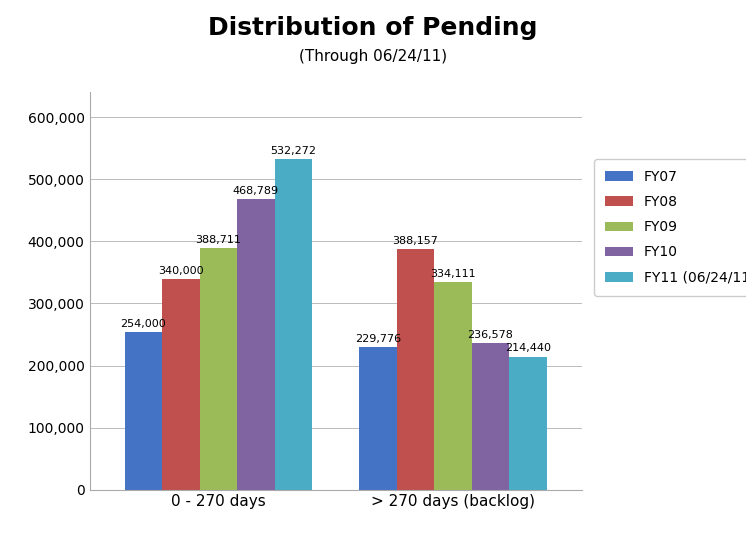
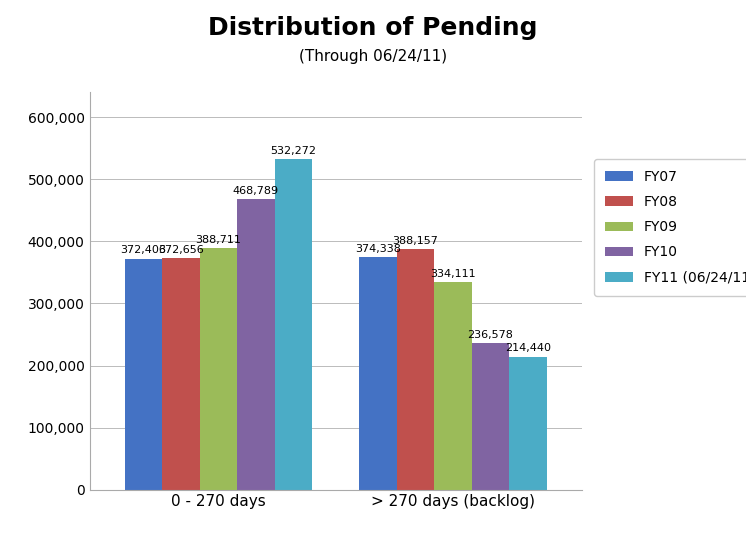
FY07/0 - 270 days: 254,000 -> 372,000
FY08/0 - 270 days: 340,000 -> 373,000
FY07/> 270 days (backlog): 229,776 -> 374,338
